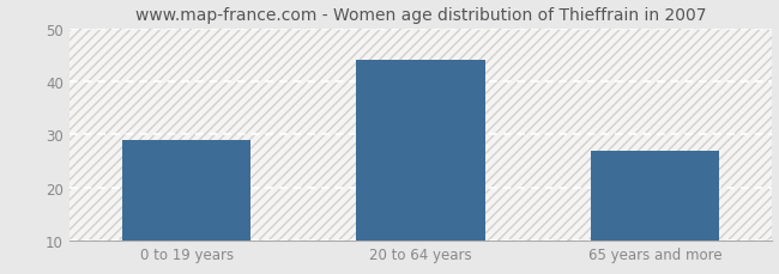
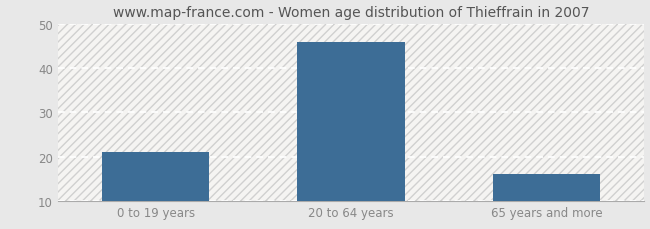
0 to 19 years: 29 -> 21
20 to 64 years: 44 -> 46
65 years and more: 27 -> 16
